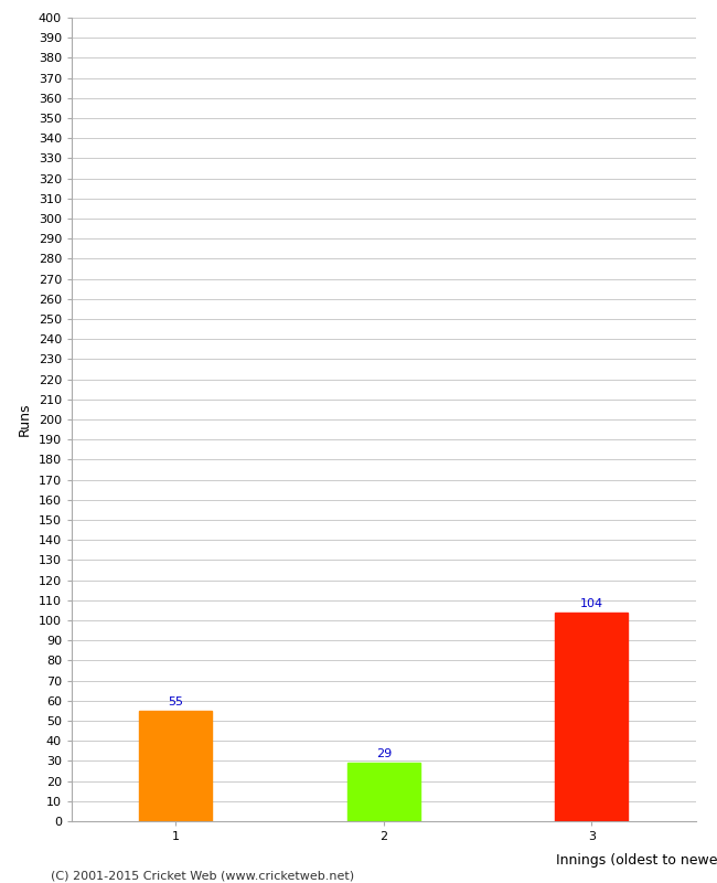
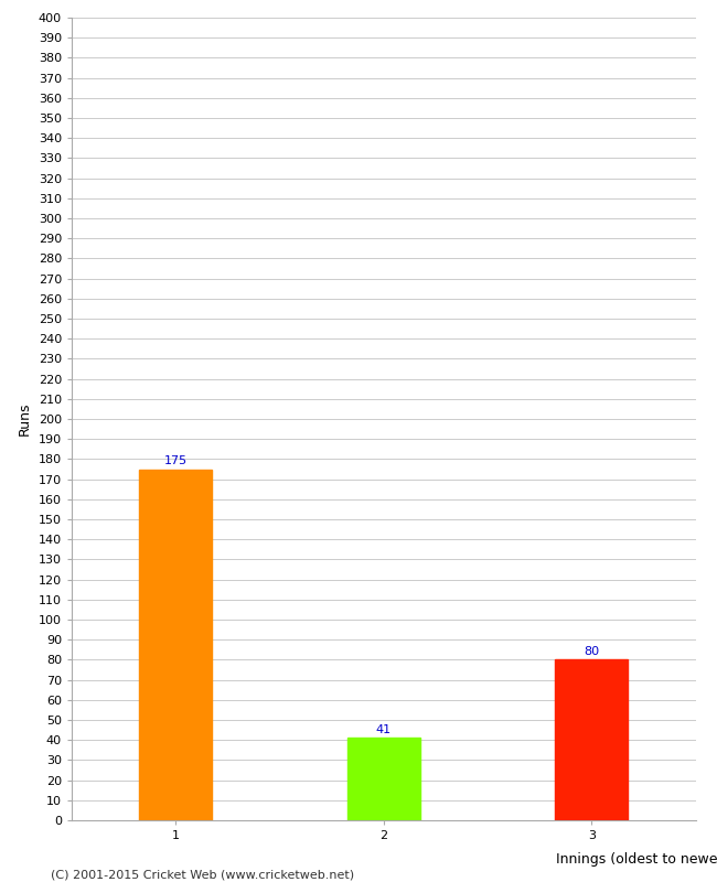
1: 55 -> 175
2: 29 -> 41
3: 104 -> 80
